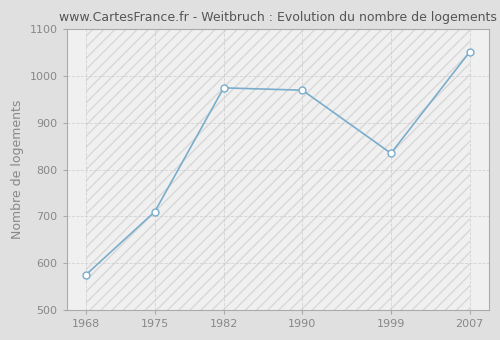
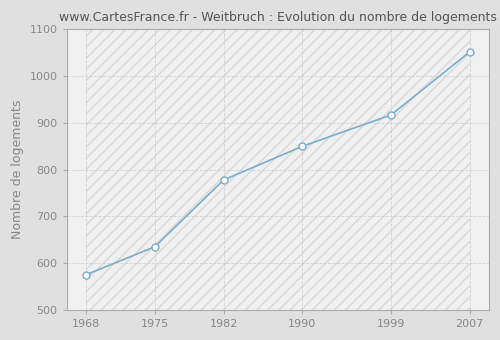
1975: 710 -> 635
1982: 975 -> 778
1990: 970 -> 850
1999: 835 -> 917
